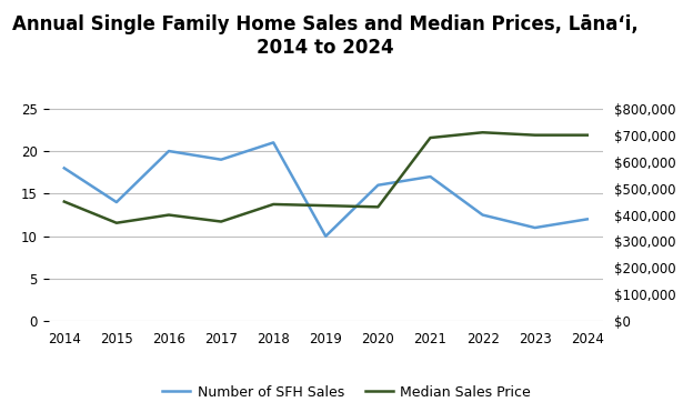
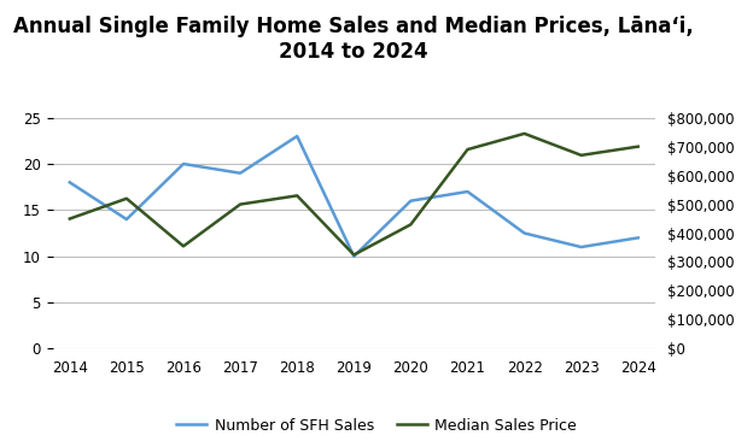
Median Sales Price/2015: $370,000 -> $520,000
Median Sales Price/2016: $400,000 -> $355,000
Median Sales Price/2017: $375,000 -> $500,000
Number of SFH Sales/2018: 21.0 -> 23.0
Median Sales Price/2018: $440,000 -> $530,000
Median Sales Price/2019: $435,000 -> $325,000
Median Sales Price/2022: $710,000 -> $745,000
Median Sales Price/2023: $700,000 -> $670,000
